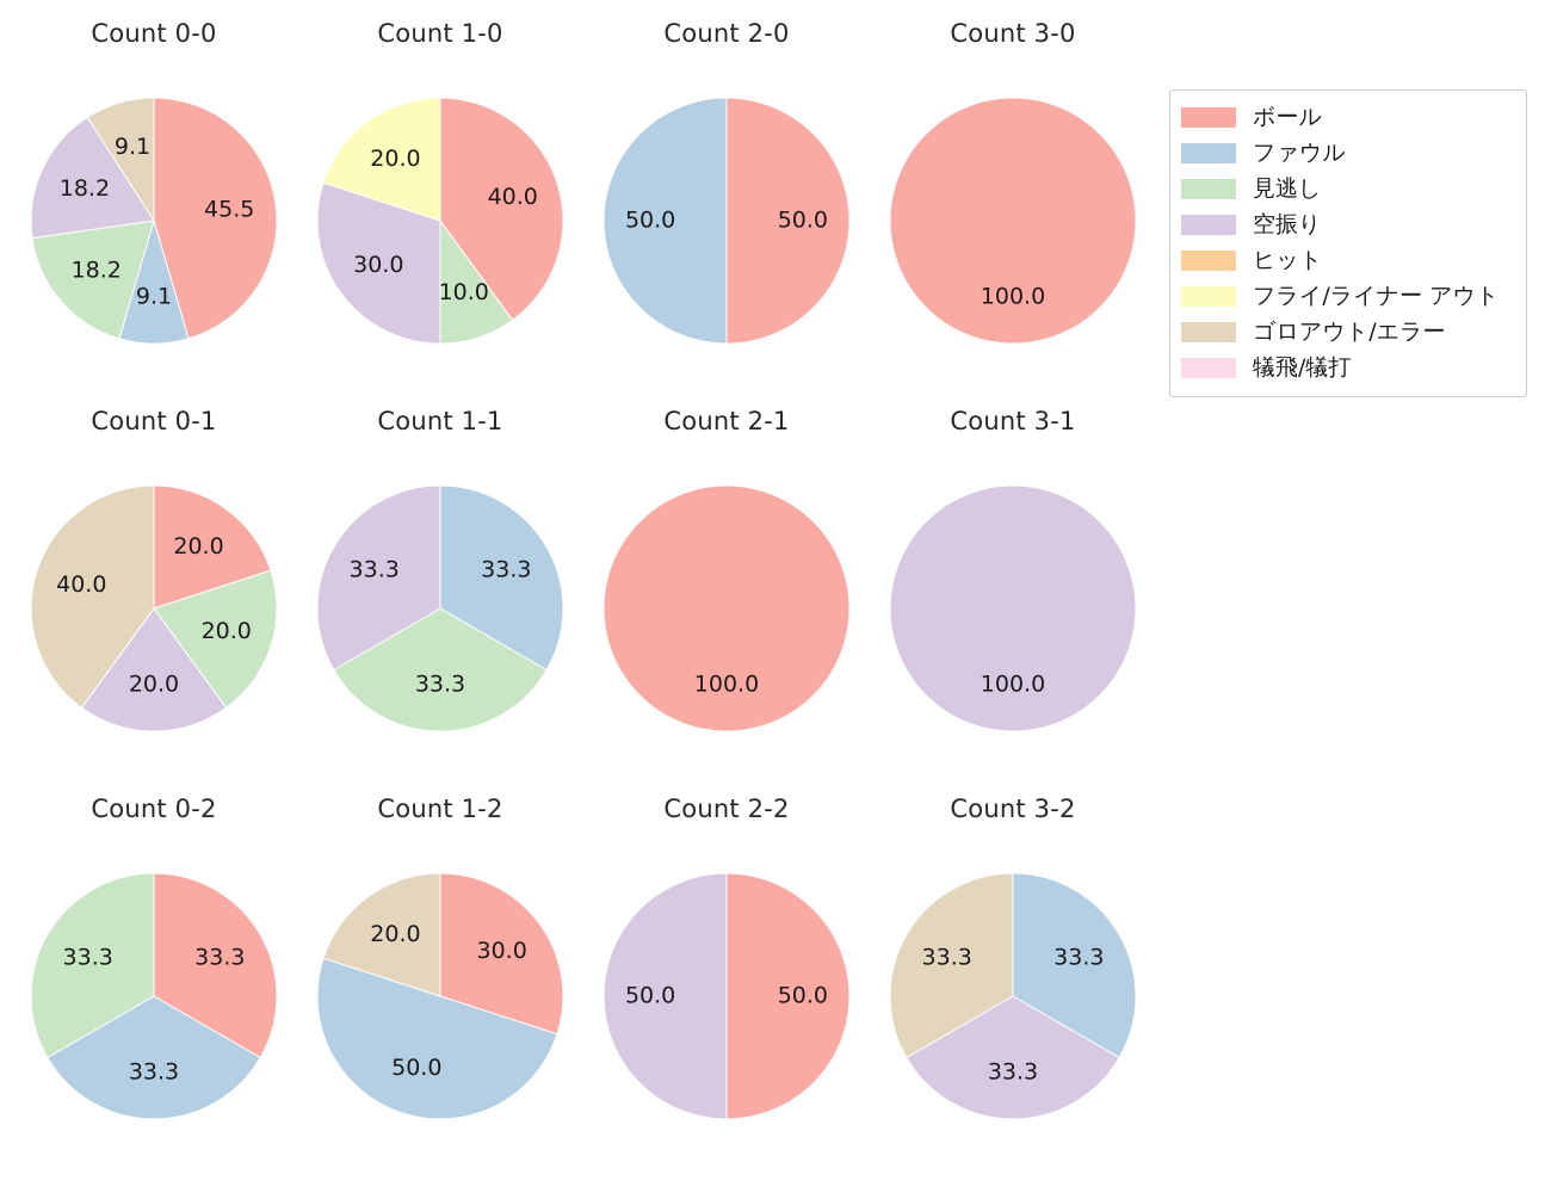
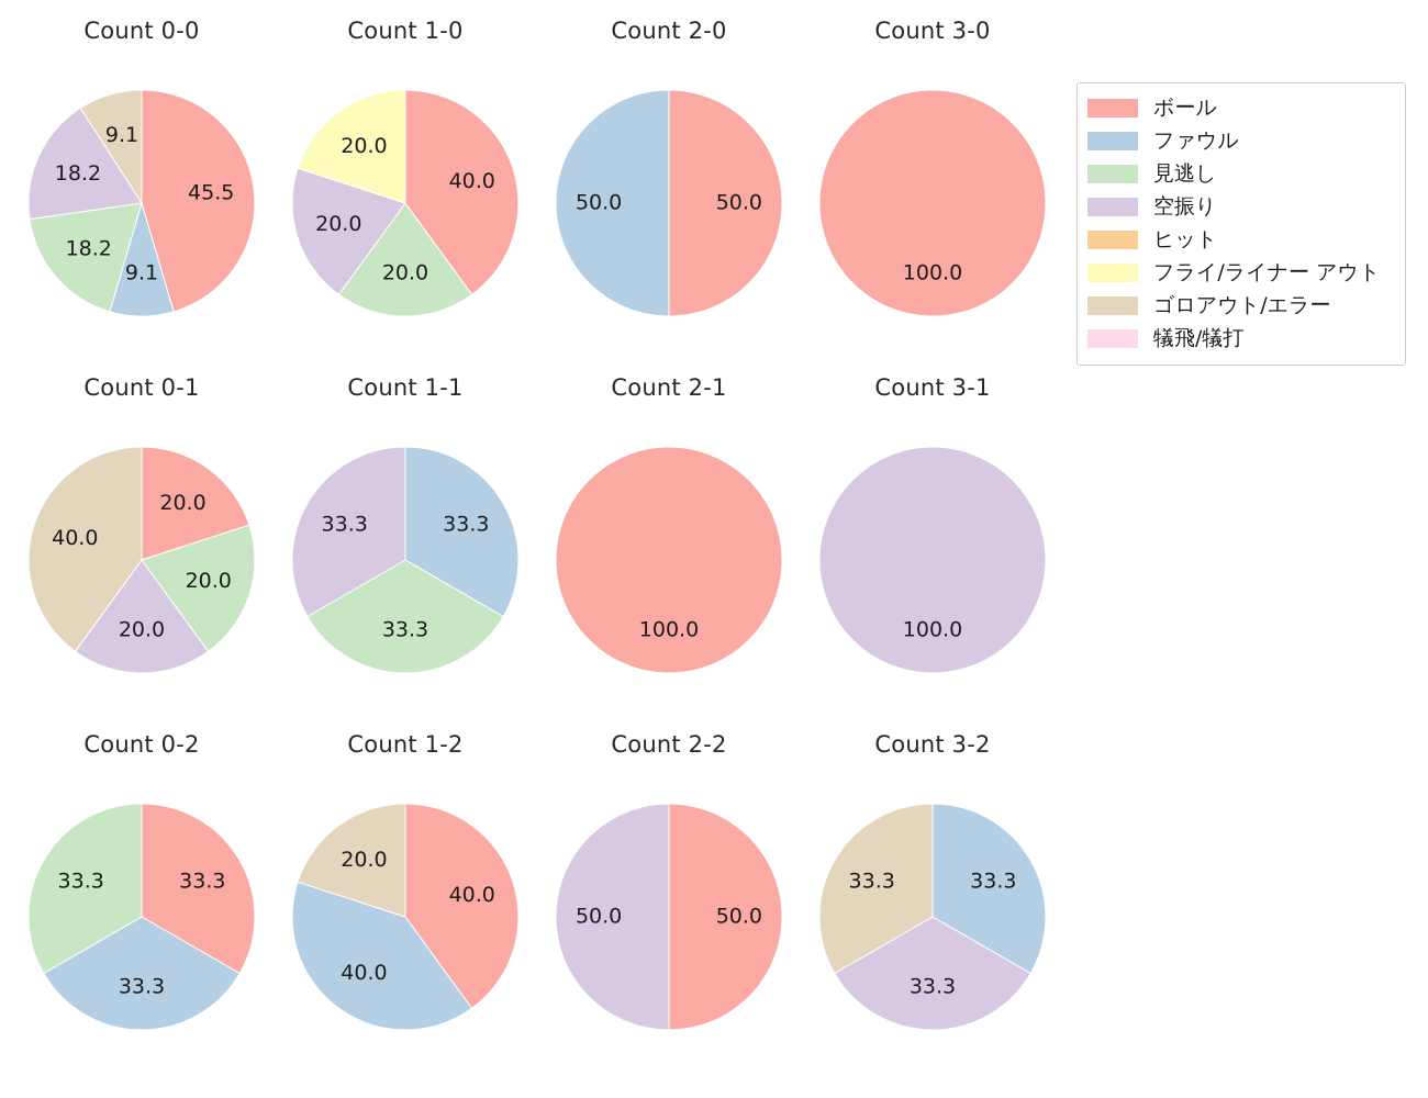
Count 1-0/見逃し: 10.0 -> 20.0
Count 1-0/空振り: 30.0 -> 20.0
Count 1-2/ボール: 30.0 -> 40.0
Count 1-2/ファウル: 50.0 -> 40.0
